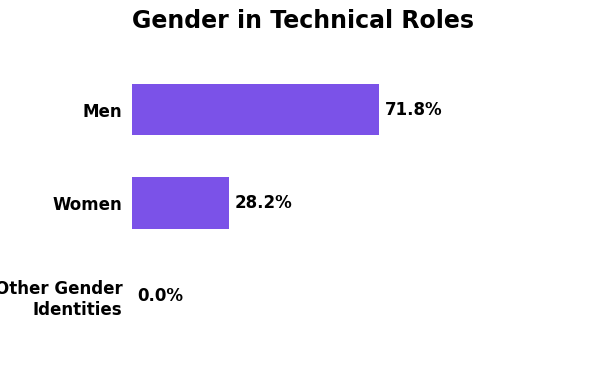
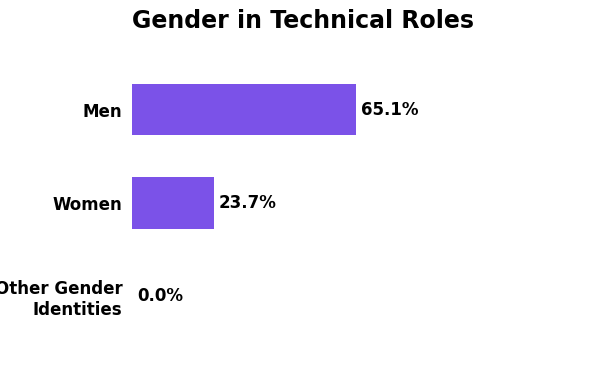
Men: 71.8% -> 65.1%
Women: 28.2% -> 23.7%
